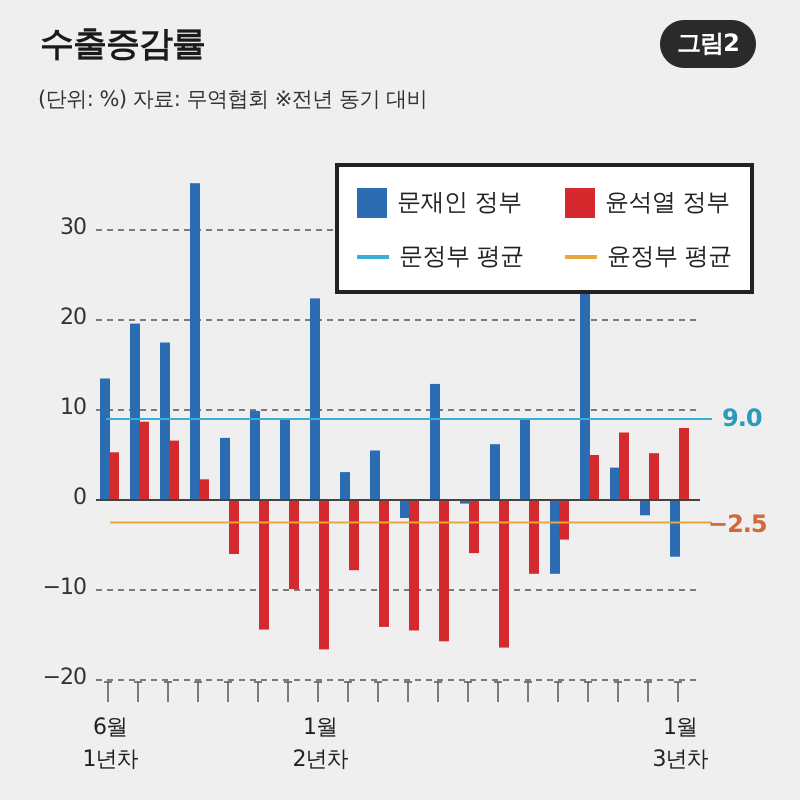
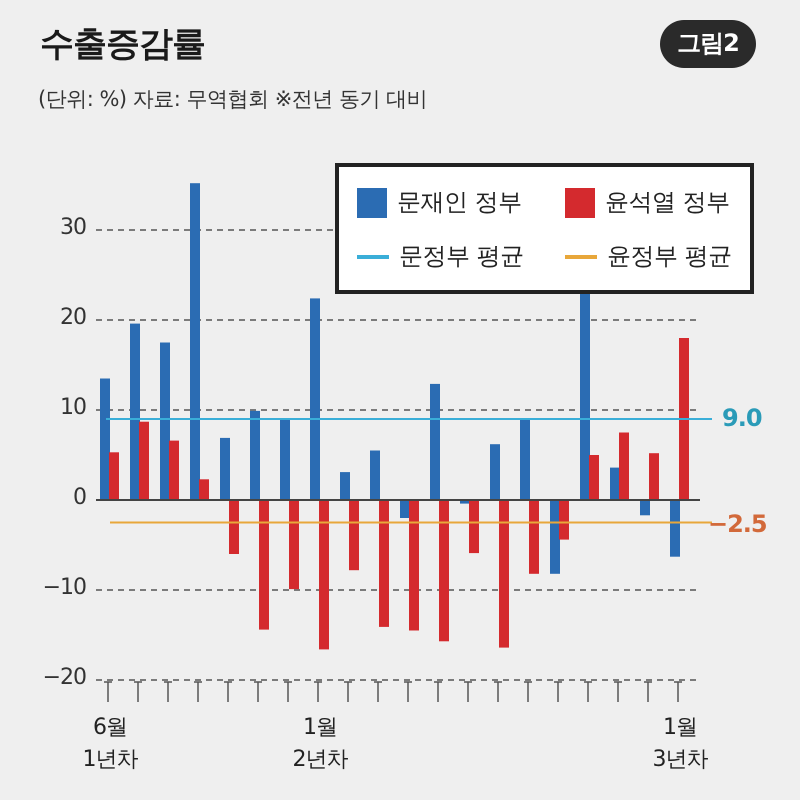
윤석열 정부/20: 8 -> 18
